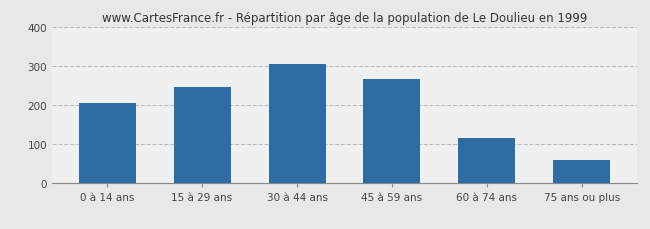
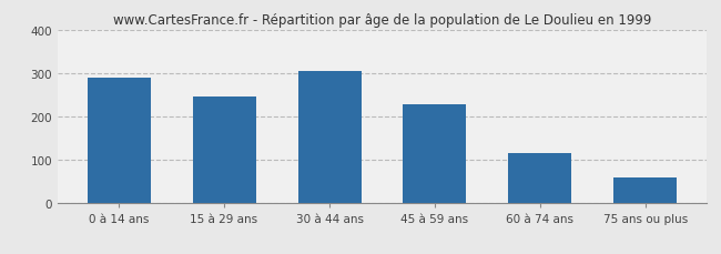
0 à 14 ans: 205 -> 288
45 à 59 ans: 265 -> 228
